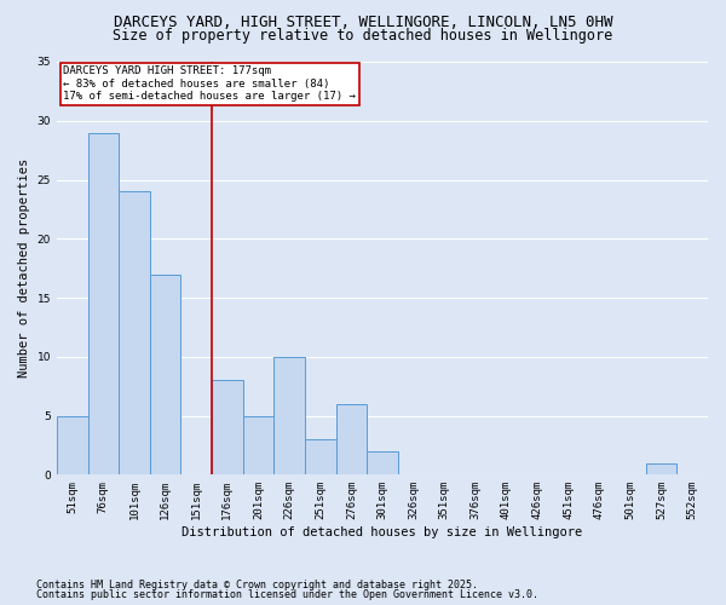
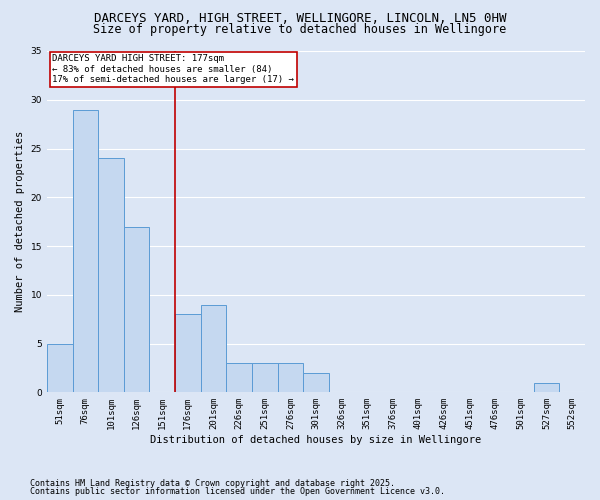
201sqm: 5 -> 9
226sqm: 10 -> 3
276sqm: 6 -> 3
